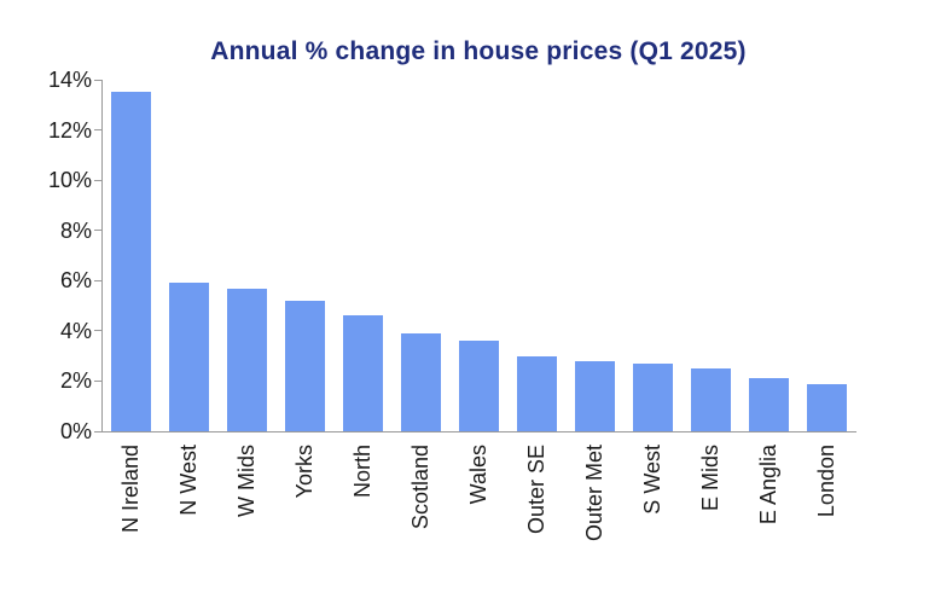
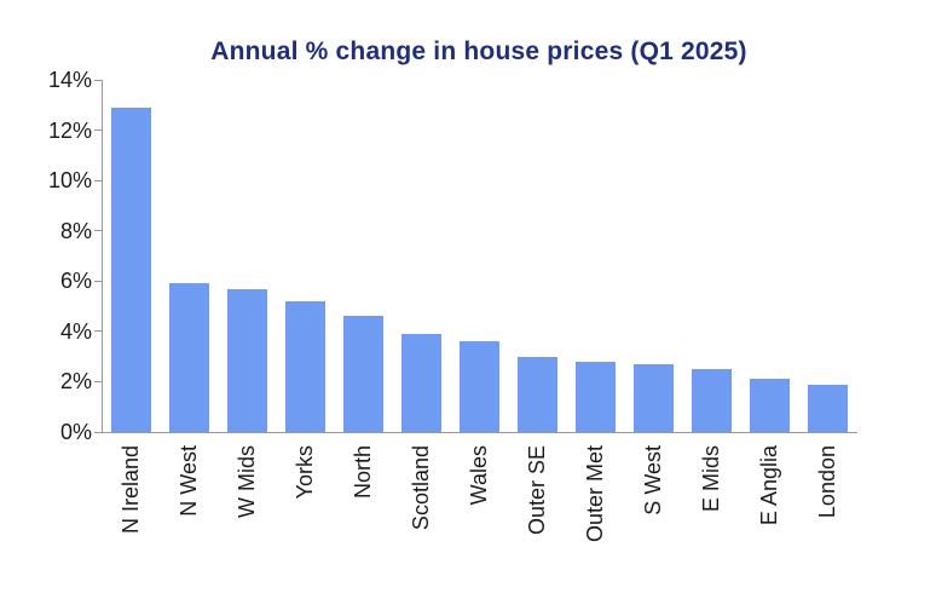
N Ireland: 13.5% -> 12.9%
